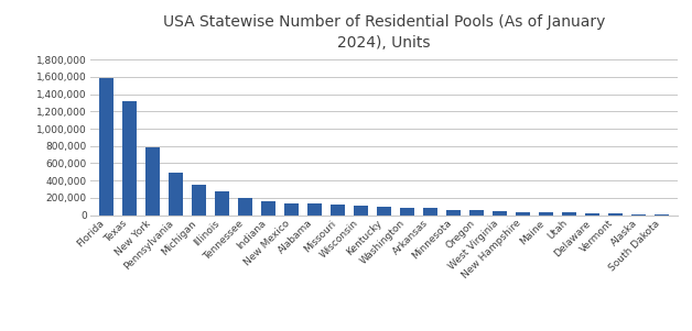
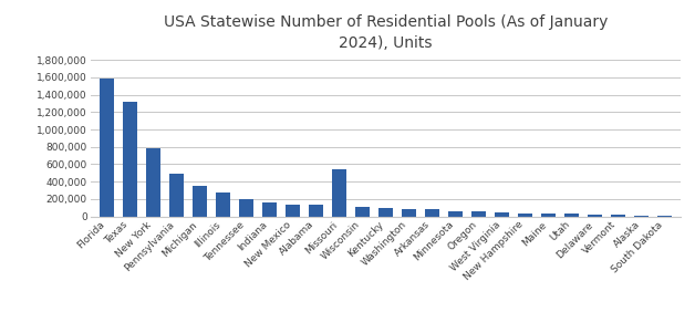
Missouri: 120,000 -> 540,000
